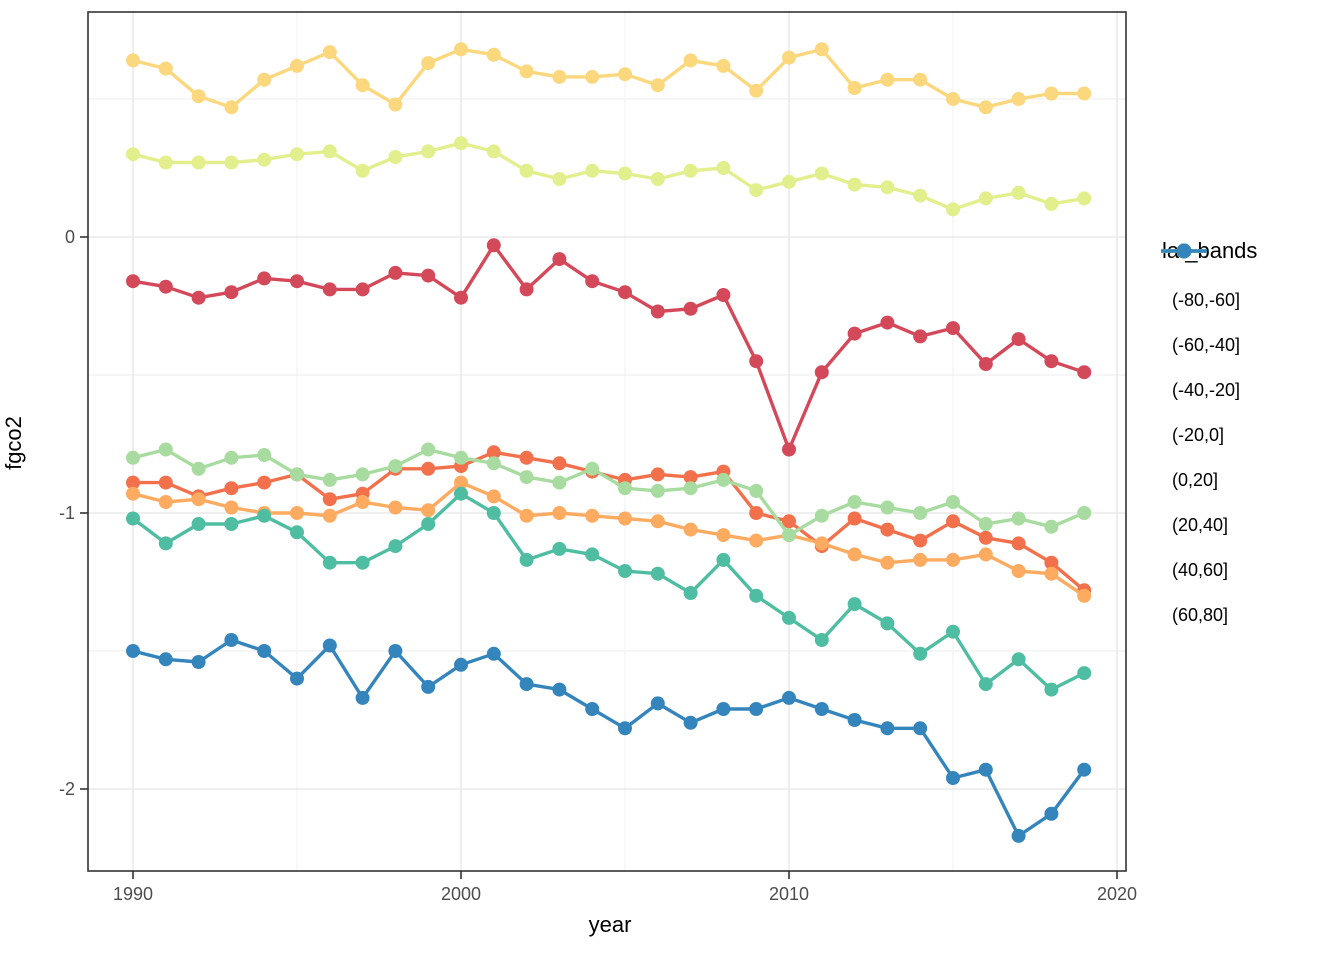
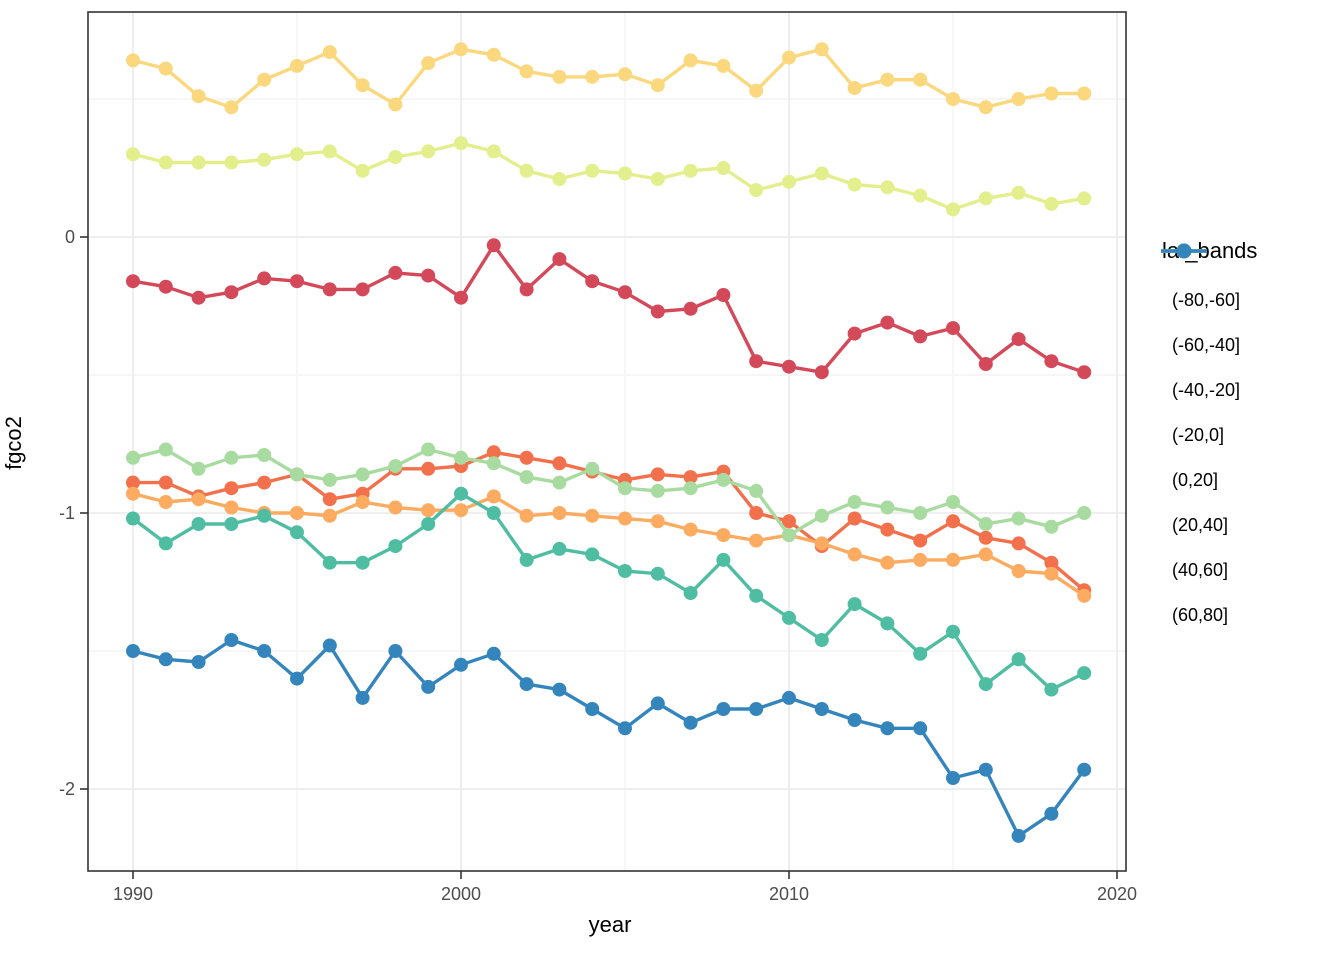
(-40,-20]/2000: -0.89 -> -0.99
(-80,-60]/2010: -0.77 -> -0.47
